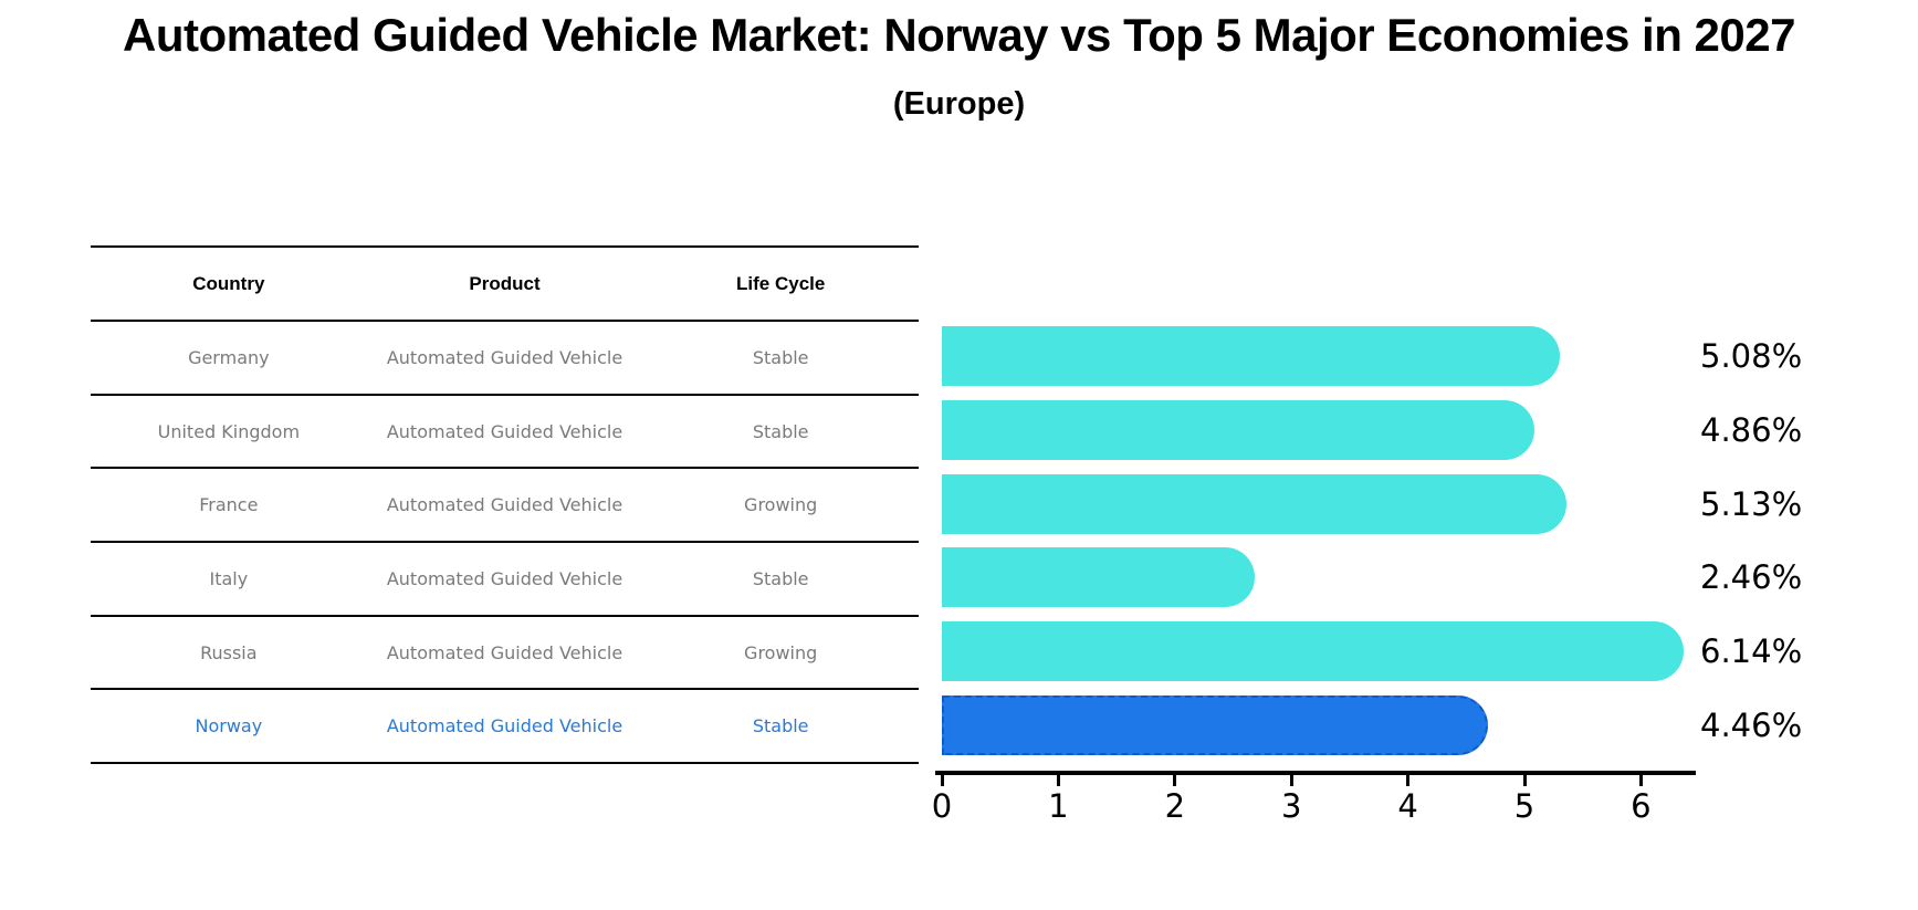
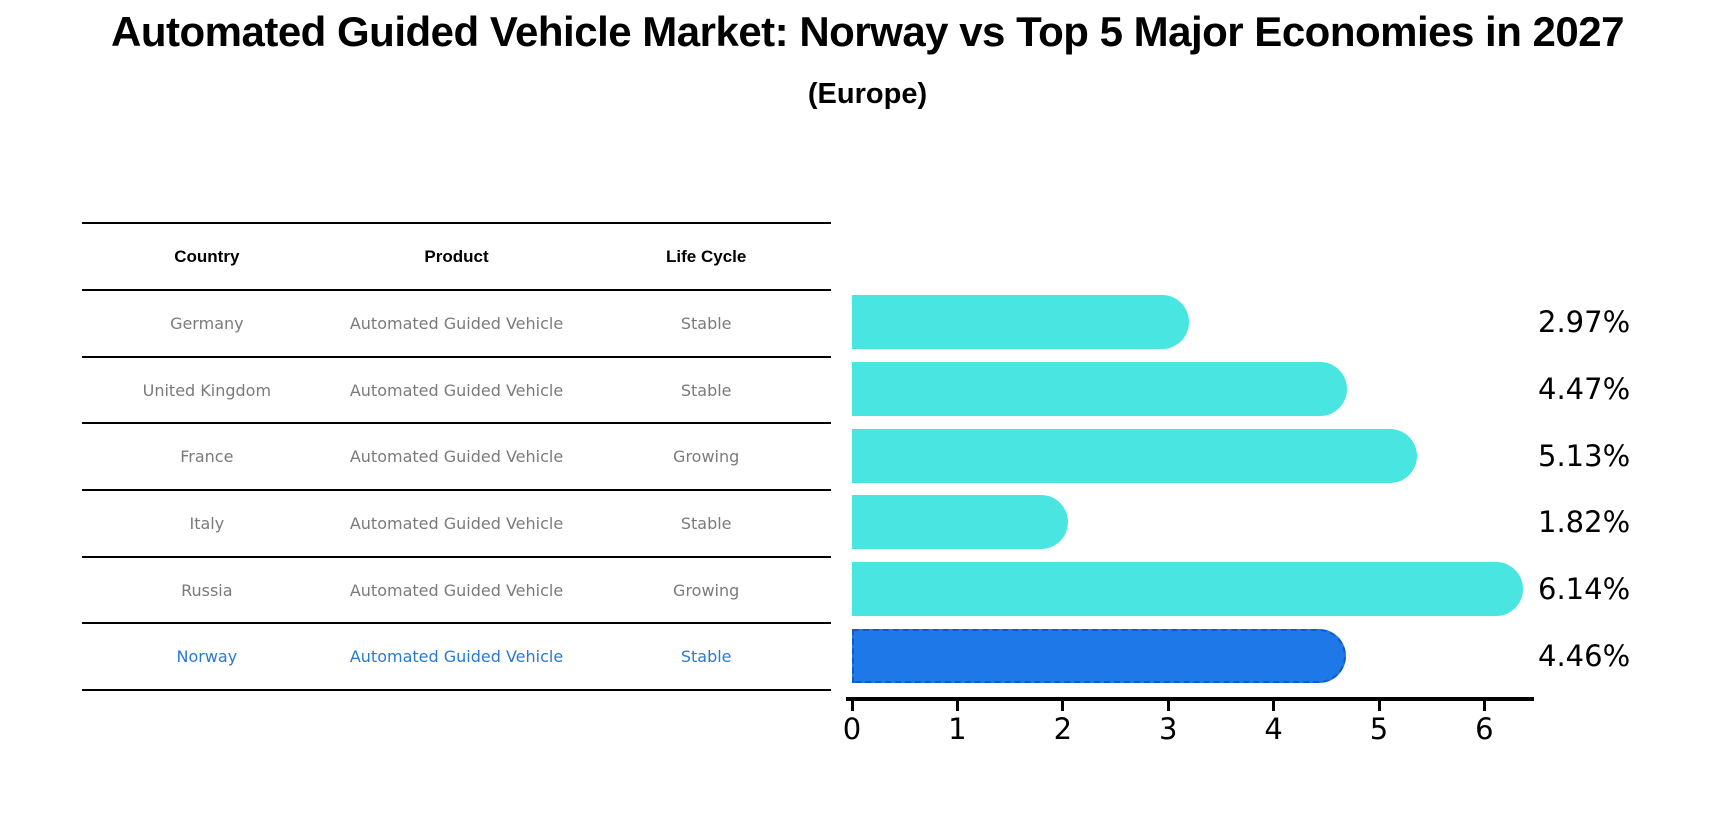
Germany: 5.08% -> 2.97%
United Kingdom: 4.86% -> 4.47%
Italy: 2.46% -> 1.82%
